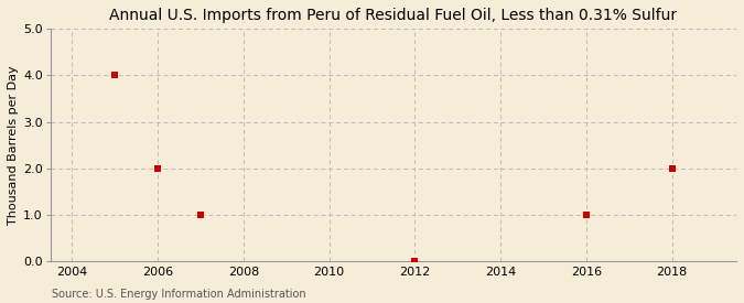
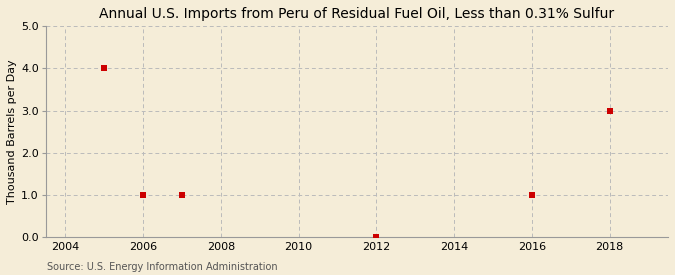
2006: 2 -> 1
2018: 2 -> 3
